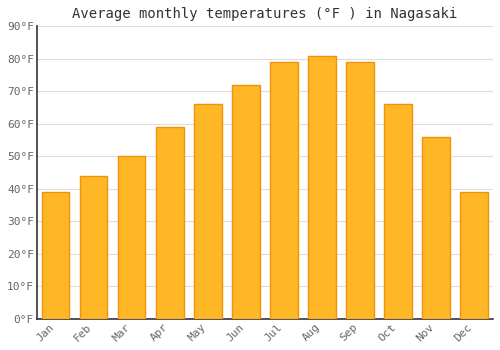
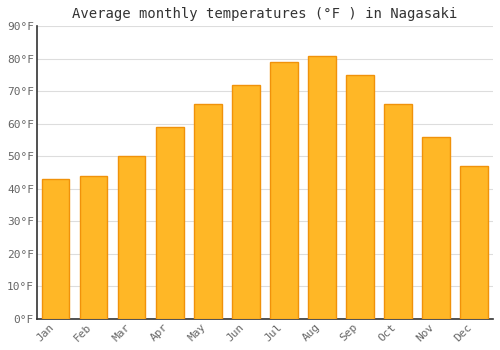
Jan: 39°F -> 43°F
Sep: 79°F -> 75°F
Dec: 39°F -> 47°F
